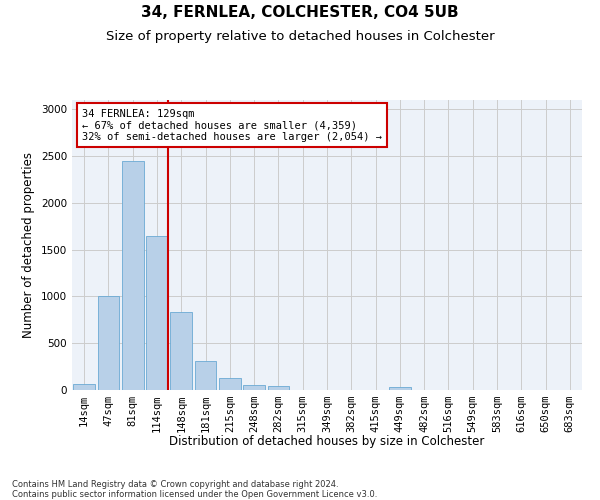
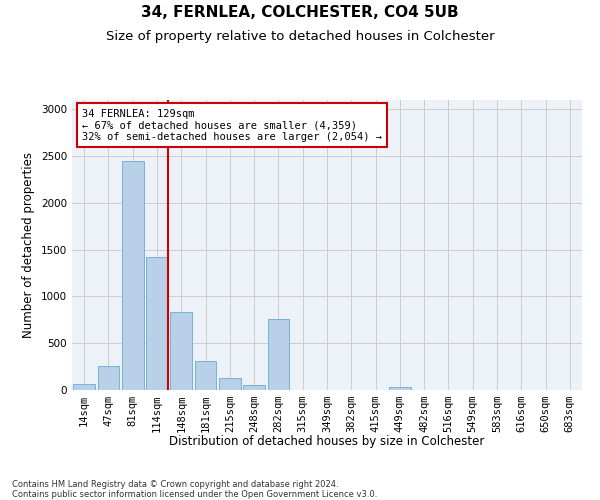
47sqm: 1000 -> 260
114sqm: 1650 -> 1420
282sqm: 40 -> 760
